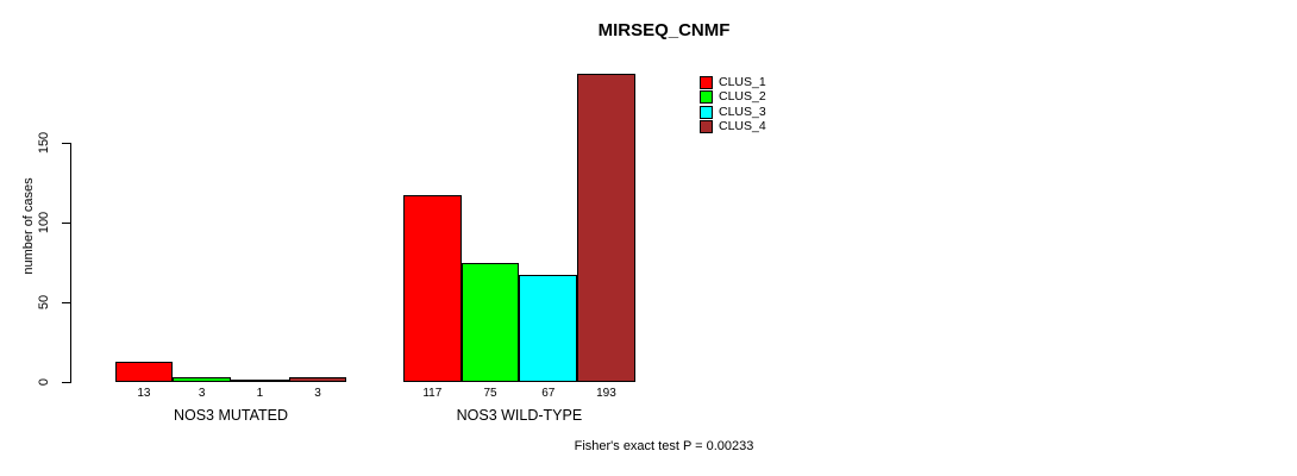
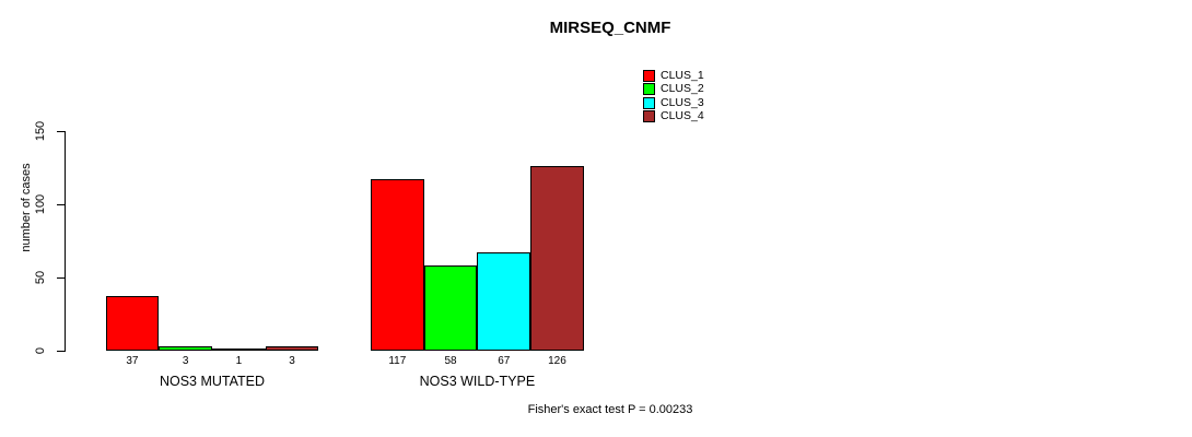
CLUS_1/NOS3 MUTATED: 13 -> 37
CLUS_2/NOS3 WILD-TYPE: 75 -> 58
CLUS_4/NOS3 WILD-TYPE: 193 -> 126
